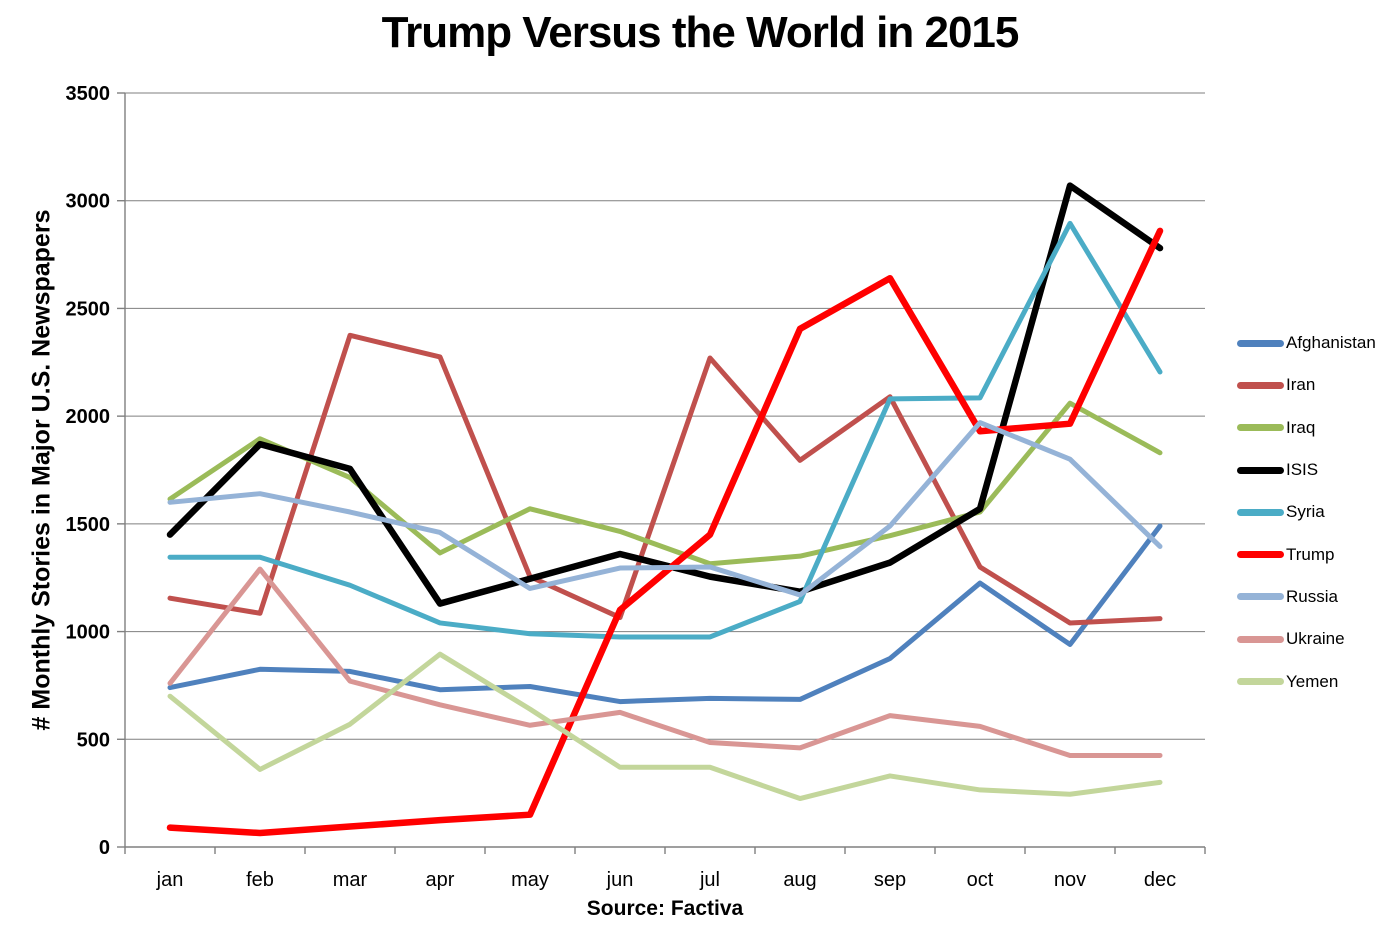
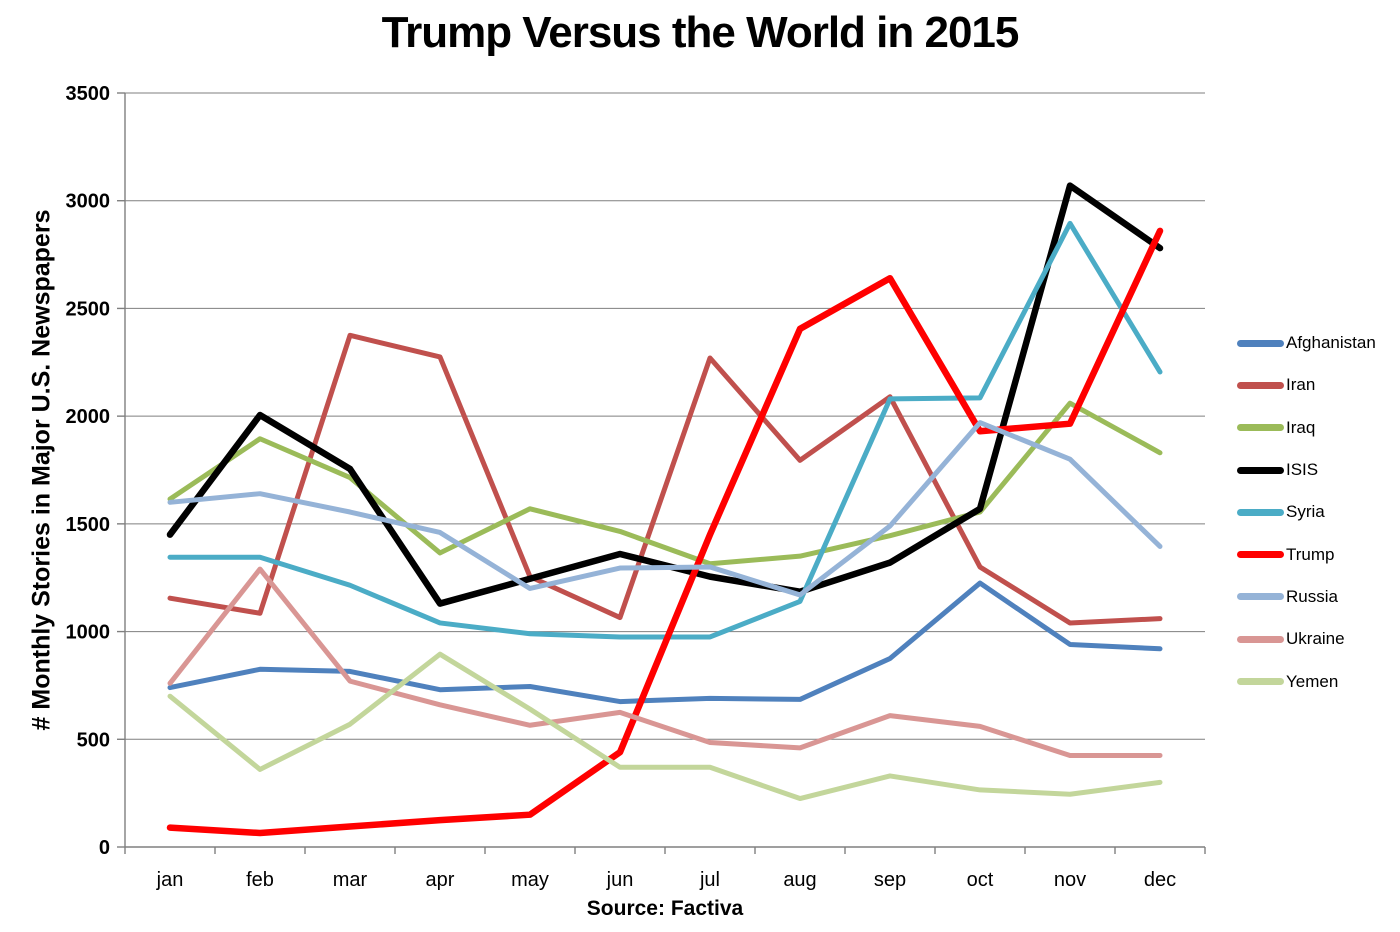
ISIS/feb: 1870 -> 2000
Trump/jun: 1100 -> 440
Afghanistan/dec: 1490 -> 920
